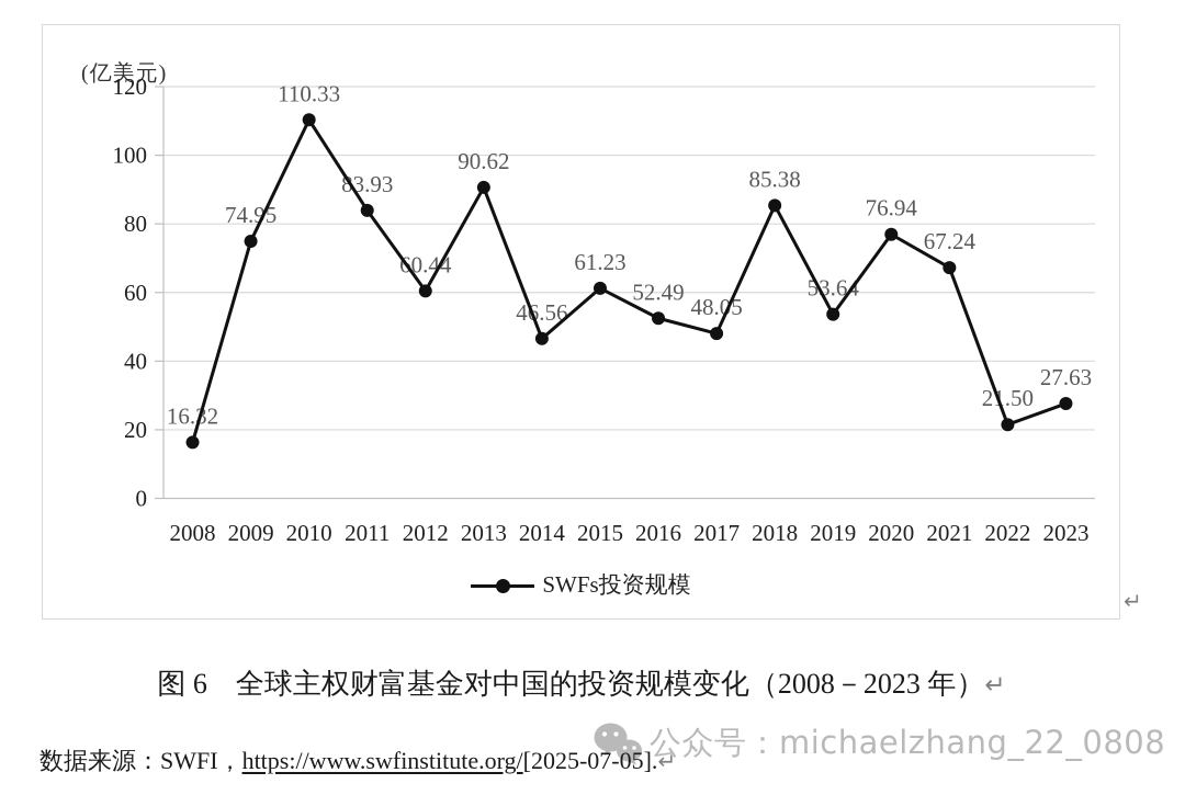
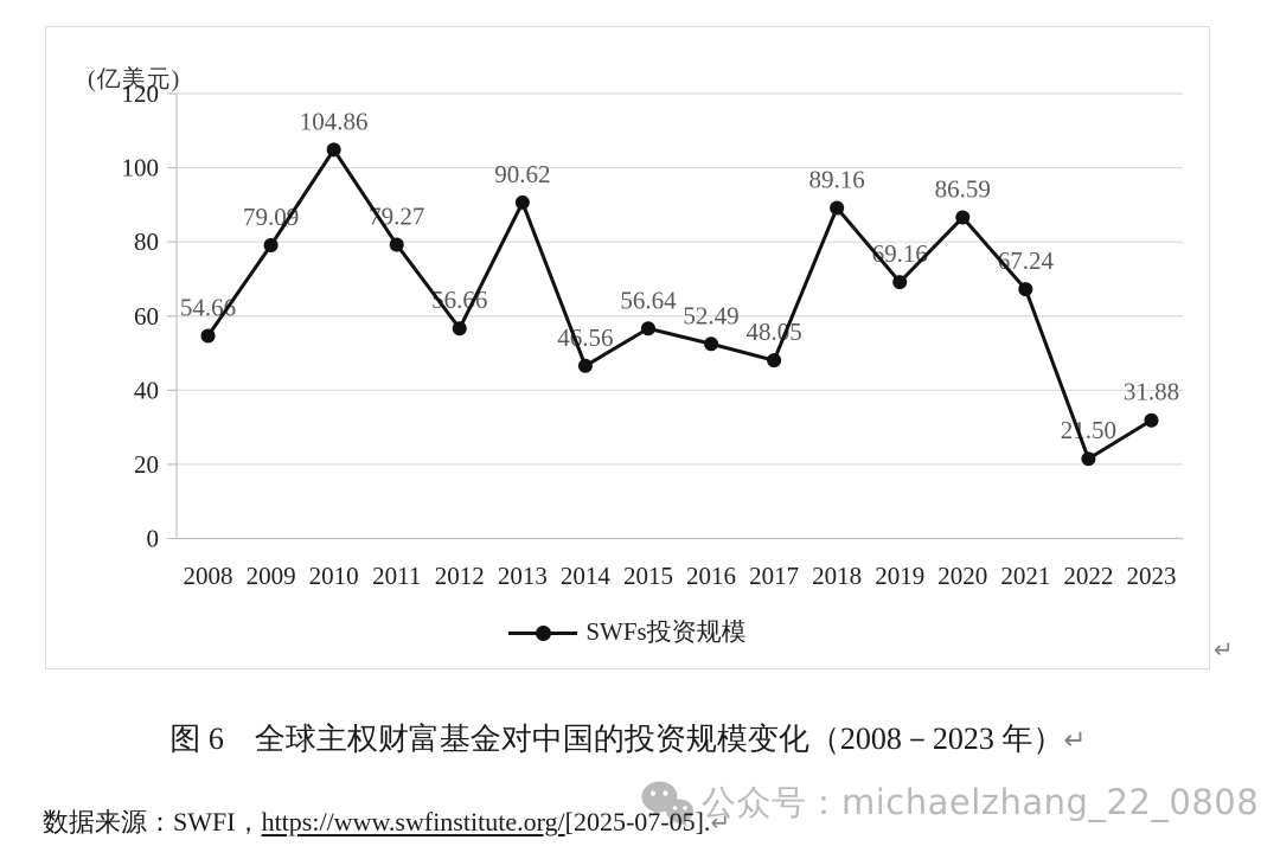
2008: 16.32 -> 54.66
2009: 74.95 -> 79.09
2010: 110.33 -> 104.86
2011: 83.93 -> 79.27
2012: 60.44 -> 56.66
2015: 61.23 -> 56.64
2018: 85.38 -> 89.16
2019: 53.64 -> 69.16
2020: 76.94 -> 86.59
2023: 27.63 -> 31.88
